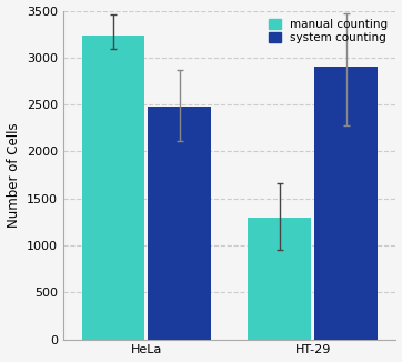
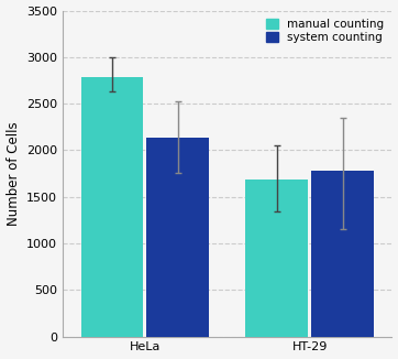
manual counting/HeLa: 3240 -> 2780
system counting/HeLa: 2480 -> 2130
manual counting/HT-29: 1300 -> 1690
system counting/HT-29: 2900 -> 1780
